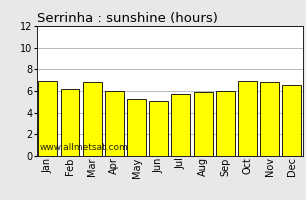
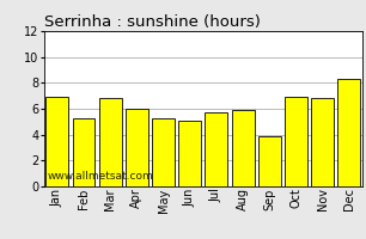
Feb: 6.2 -> 5.3
Sep: 6.0 -> 3.9
Dec: 6.6 -> 8.3
